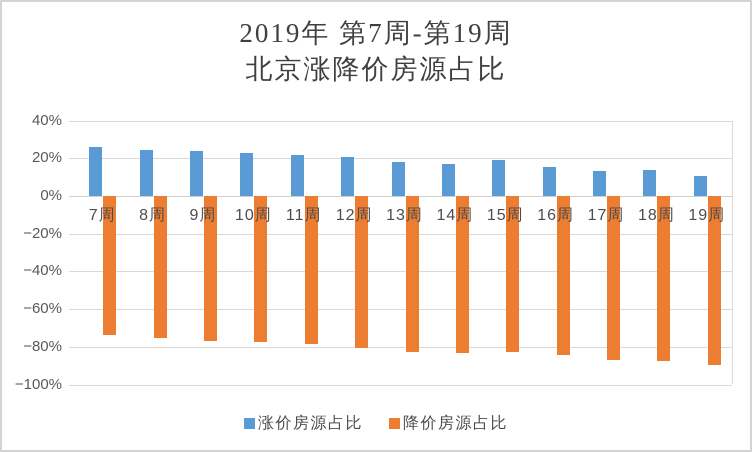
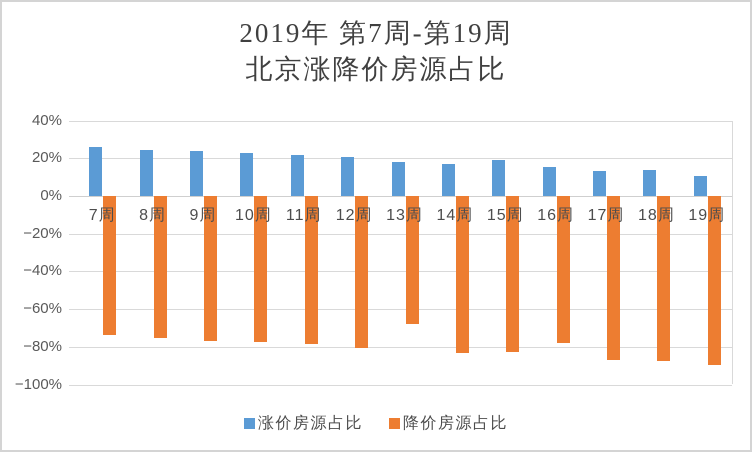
降价房源占比/13周: -83% -> -68%
降价房源占比/16周: -84% -> -78%
